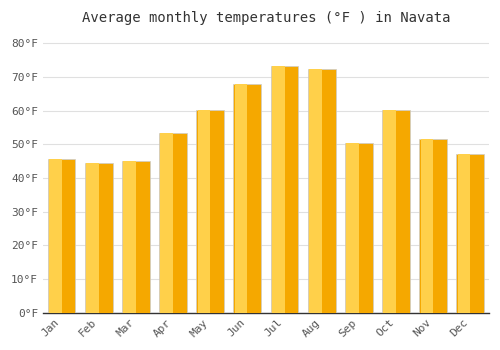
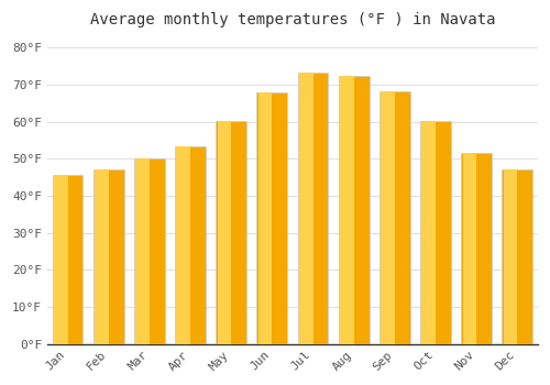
Feb: 44.5°F -> 47.2°F
Mar: 45.0°F -> 50.2°F
Sep: 50.5°F -> 68.2°F
